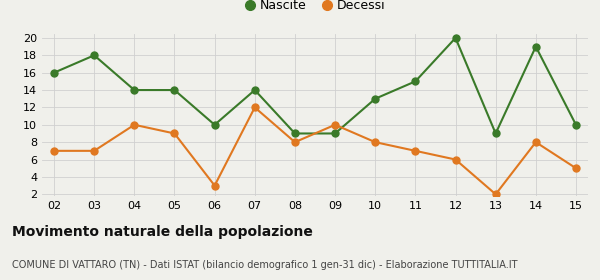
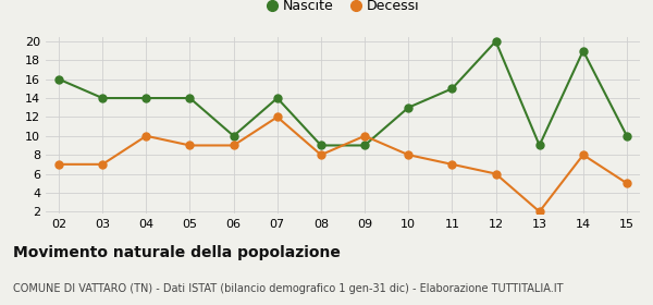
Nascite/03: 18 -> 14
Decessi/06: 3 -> 9
